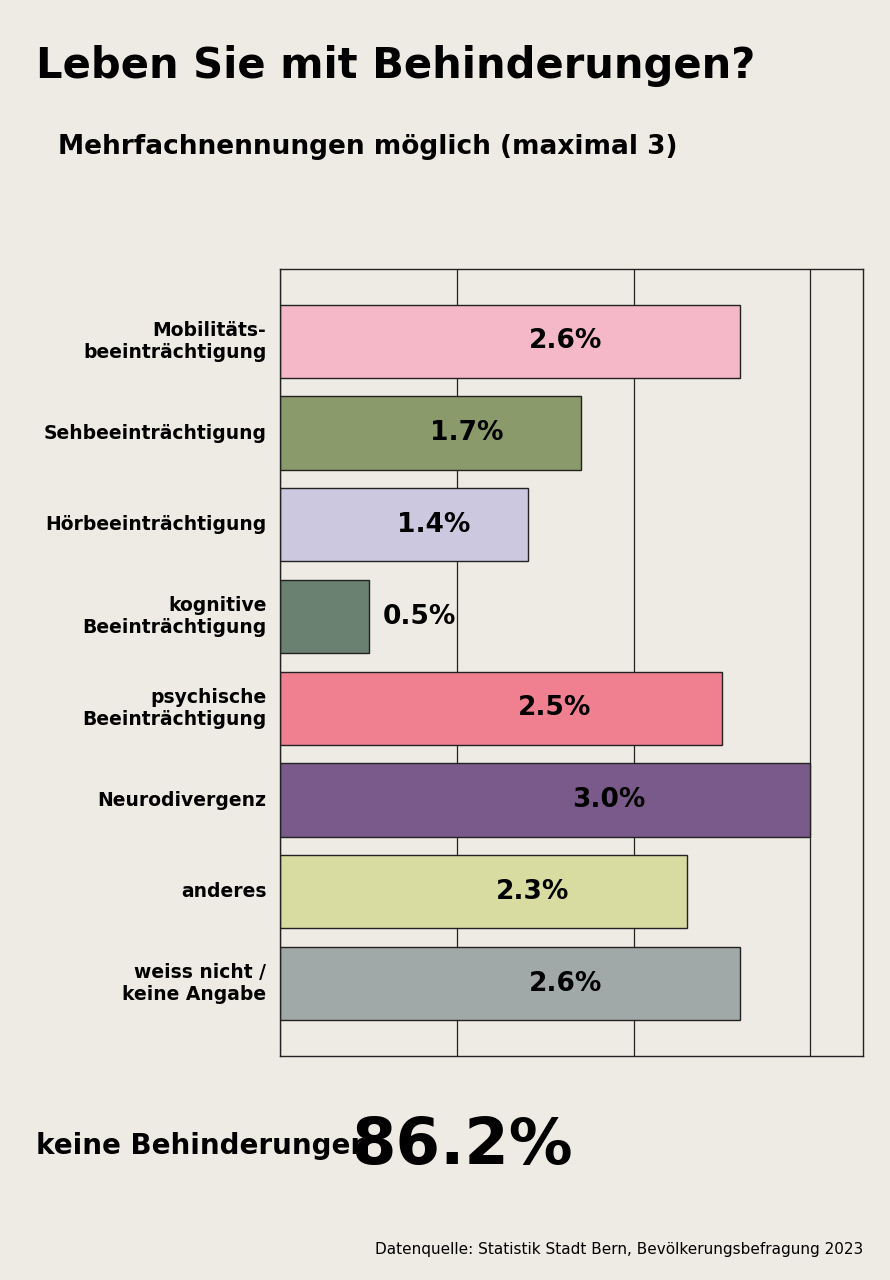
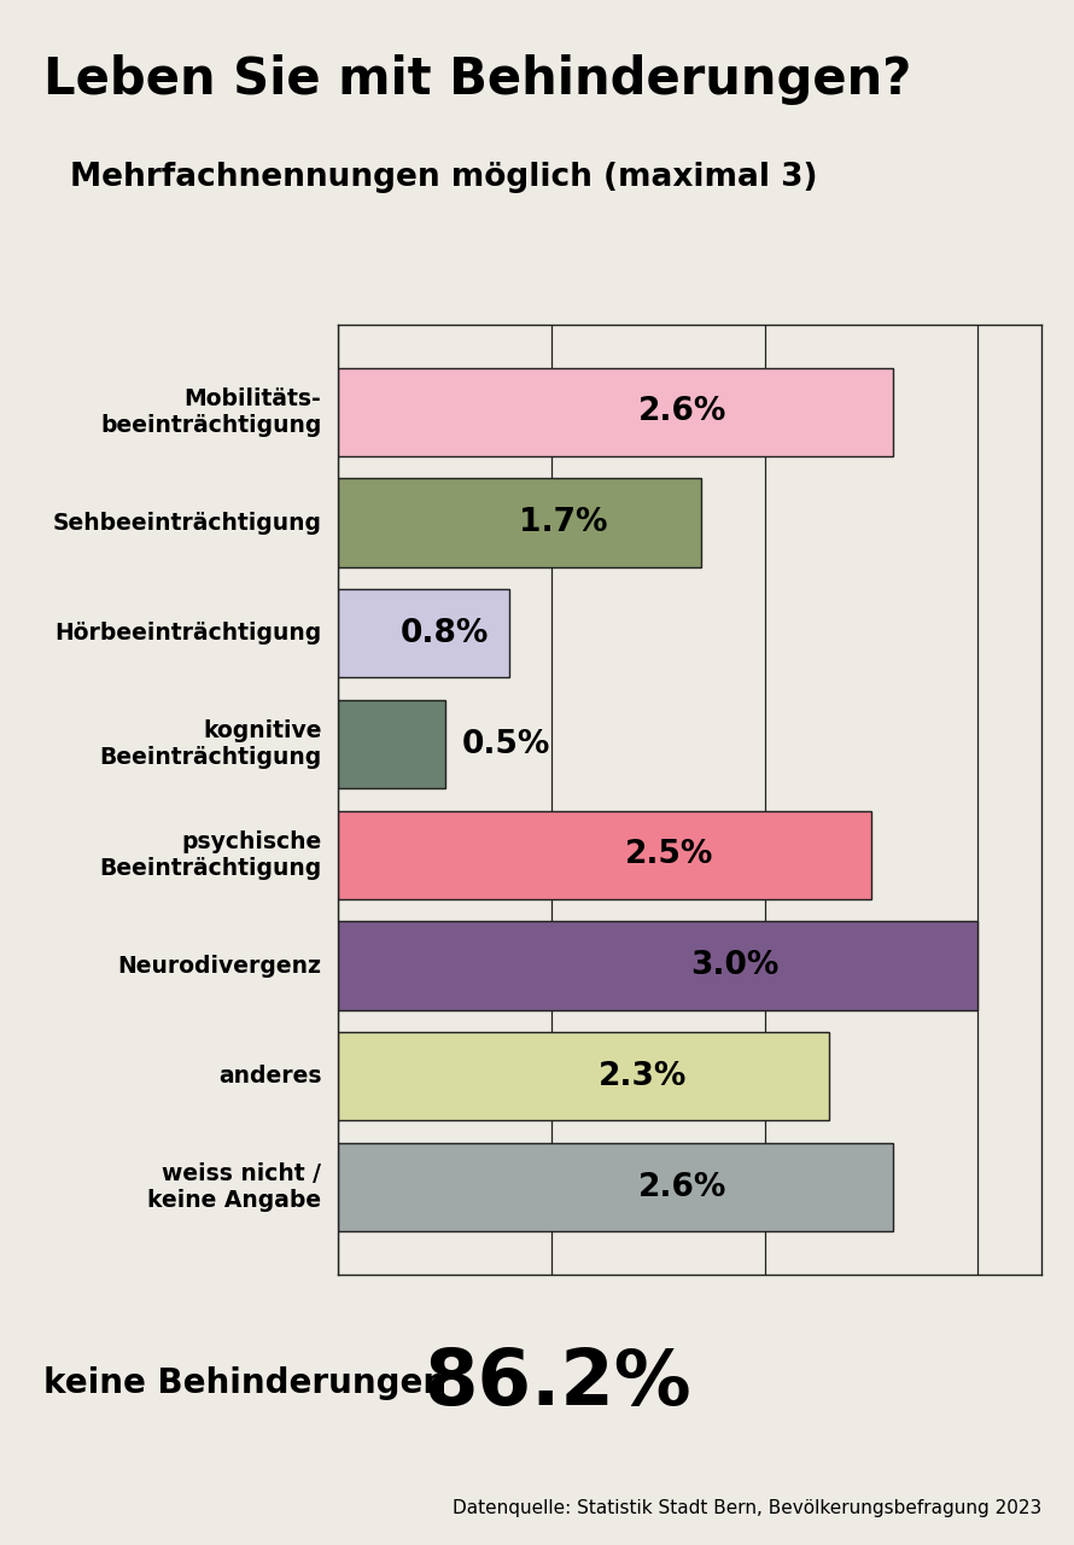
Hörbeeinträchtigung: 1.4% -> 0.8%
